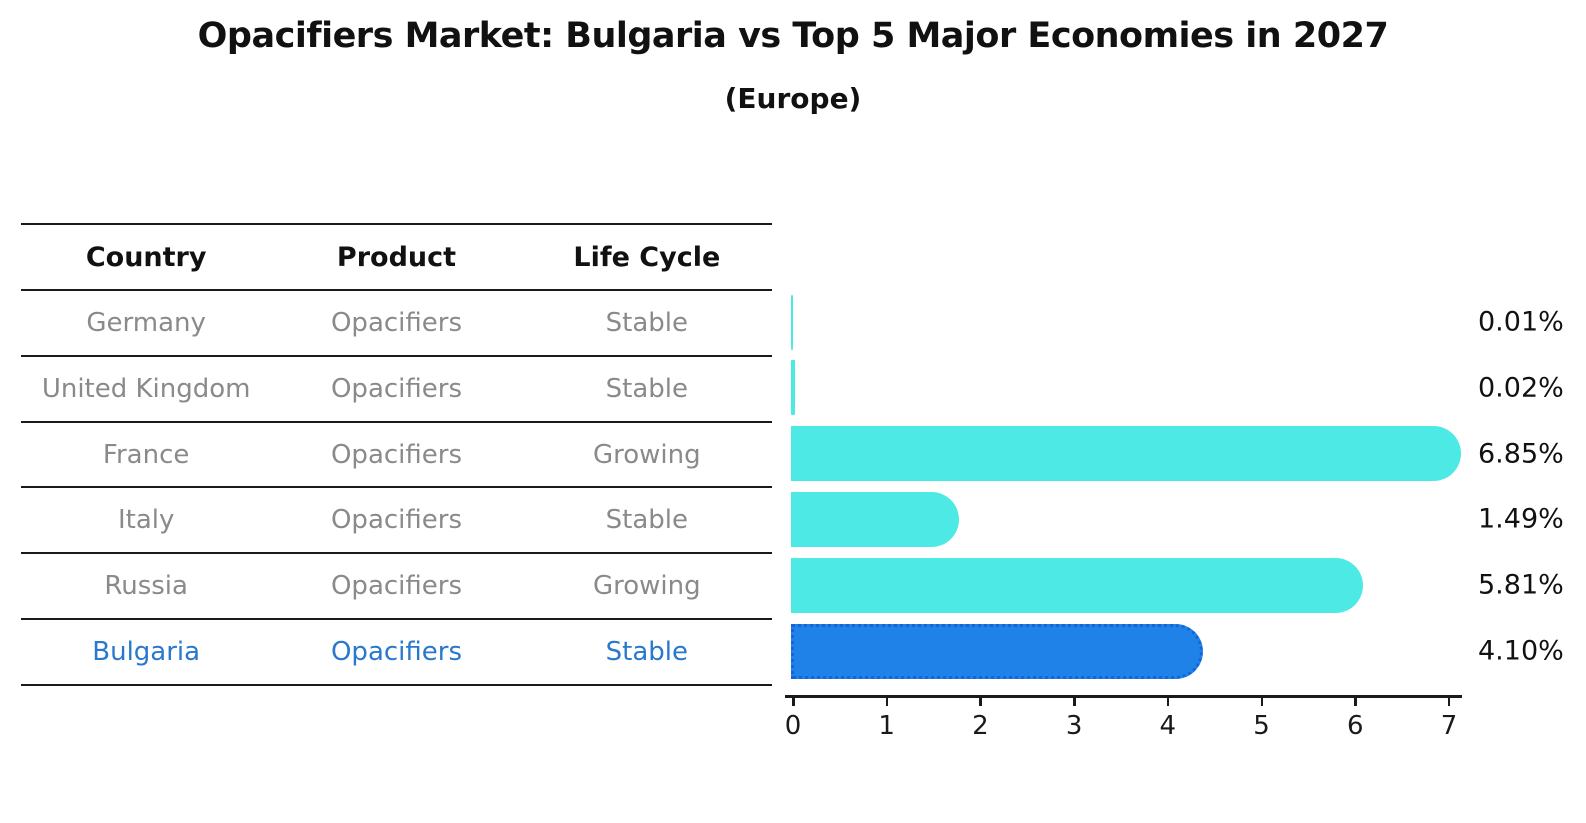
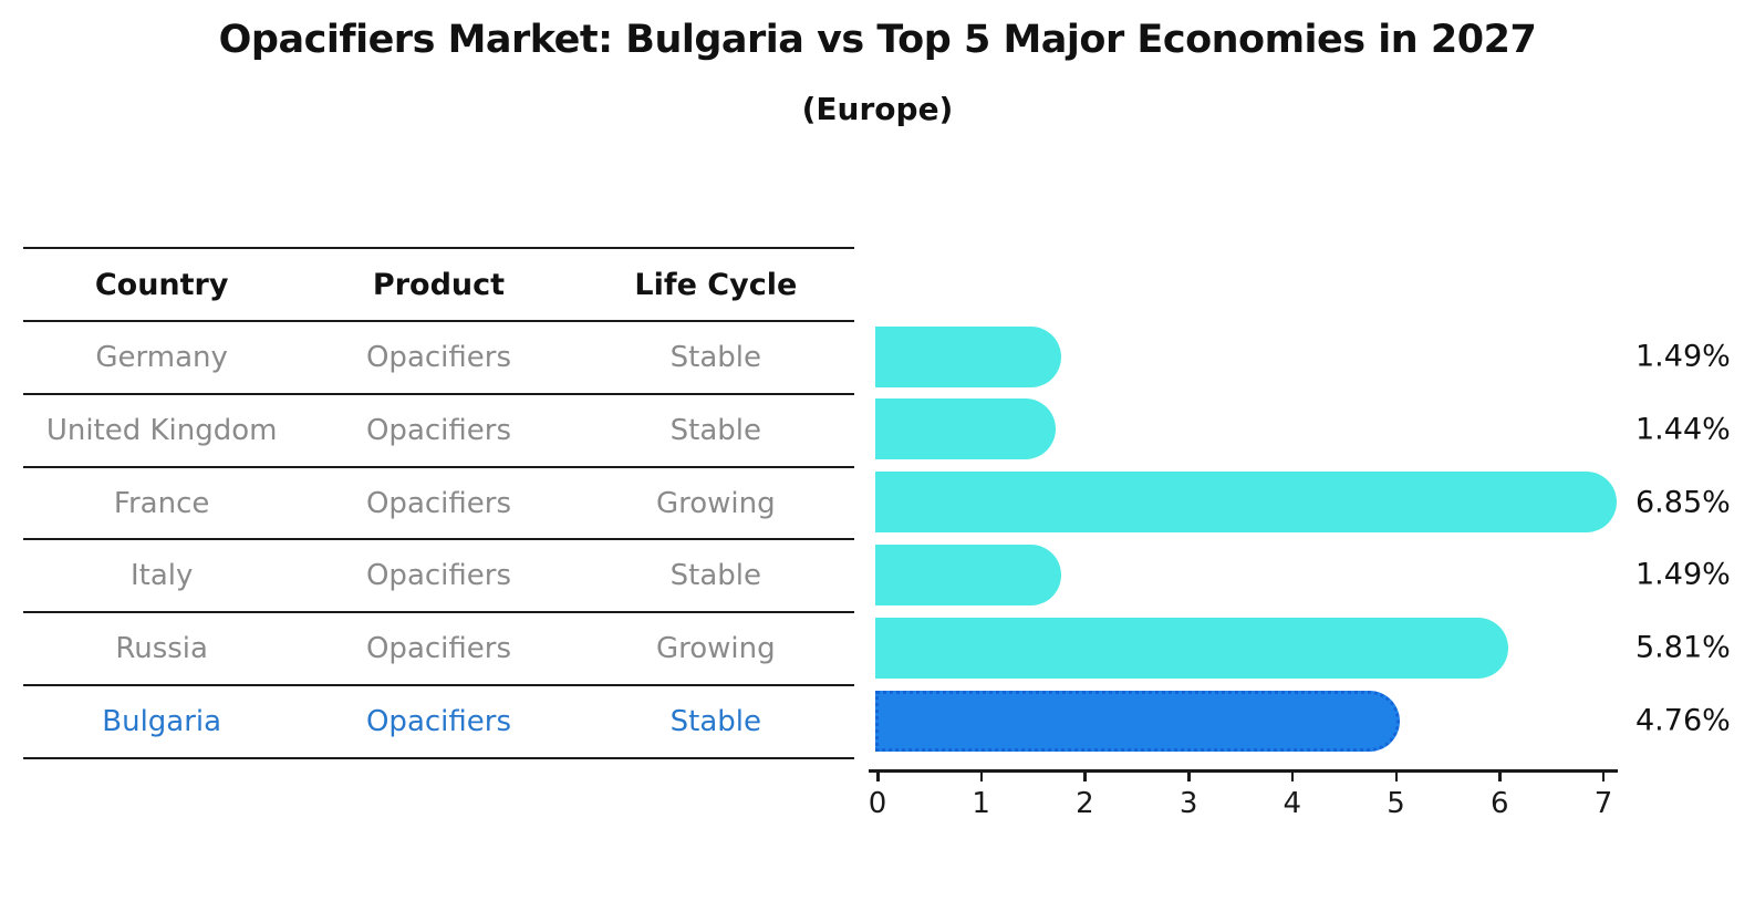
Germany: 0.01% -> 1.49%
United Kingdom: 0.02% -> 1.44%
Bulgaria: 4.10% -> 4.76%
